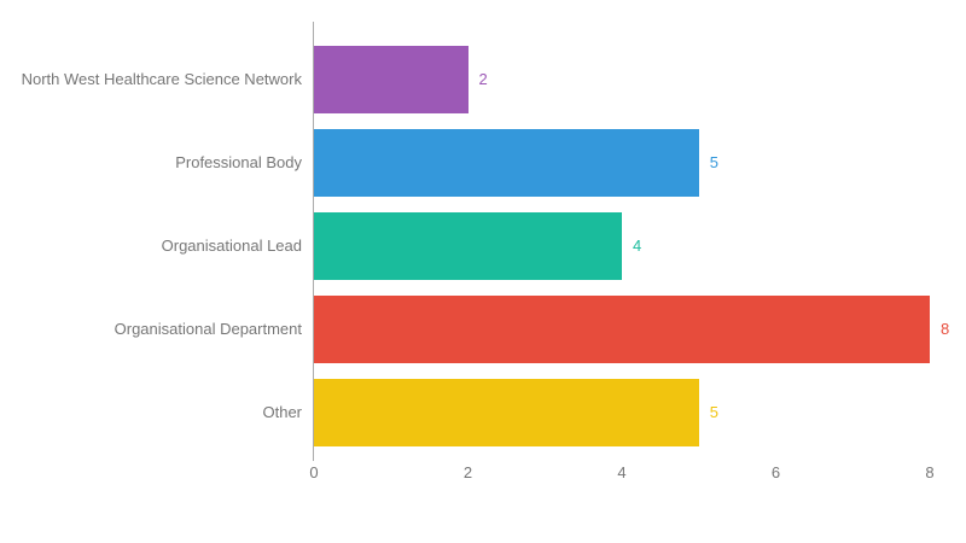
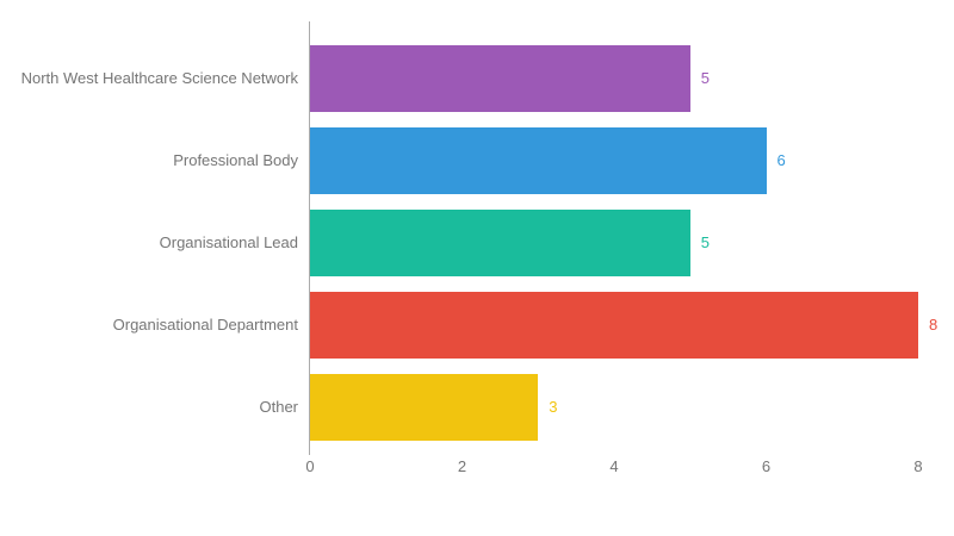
North West Healthcare Science Network: 2 -> 5
Professional Body: 5 -> 6
Organisational Lead: 4 -> 5
Other: 5 -> 3
